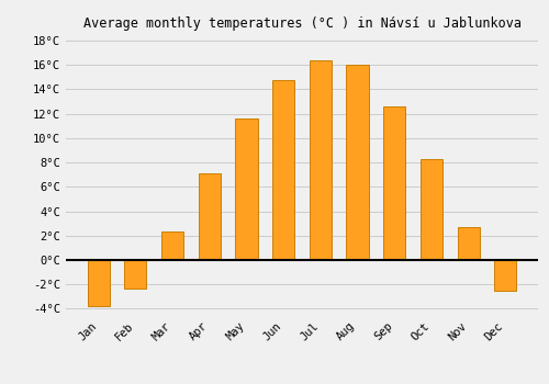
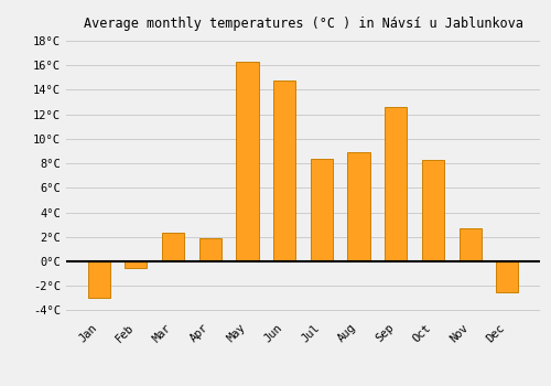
Jan: -3.8°C -> -3.0°C
Feb: -2.3°C -> -0.5°C
Apr: 7.1°C -> 1.9°C
May: 11.6°C -> 16.3°C
Jul: 16.4°C -> 8.4°C
Aug: 16.0°C -> 8.9°C
